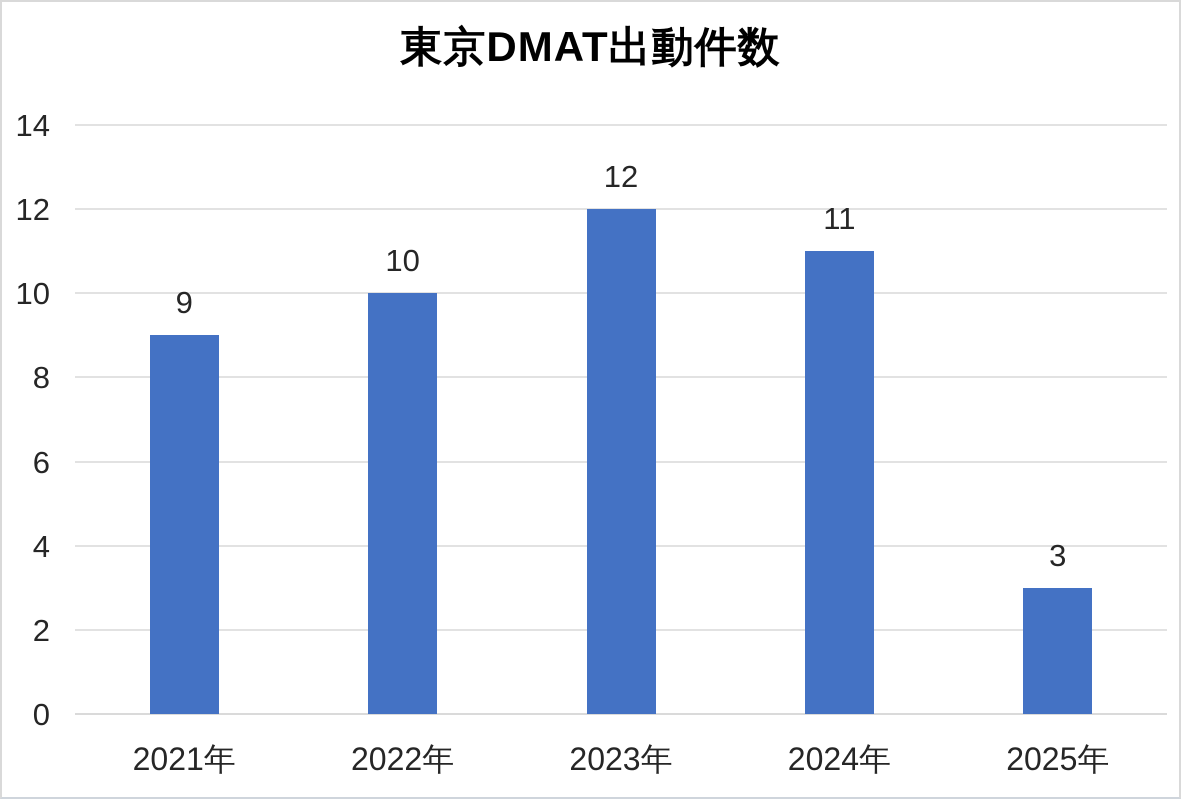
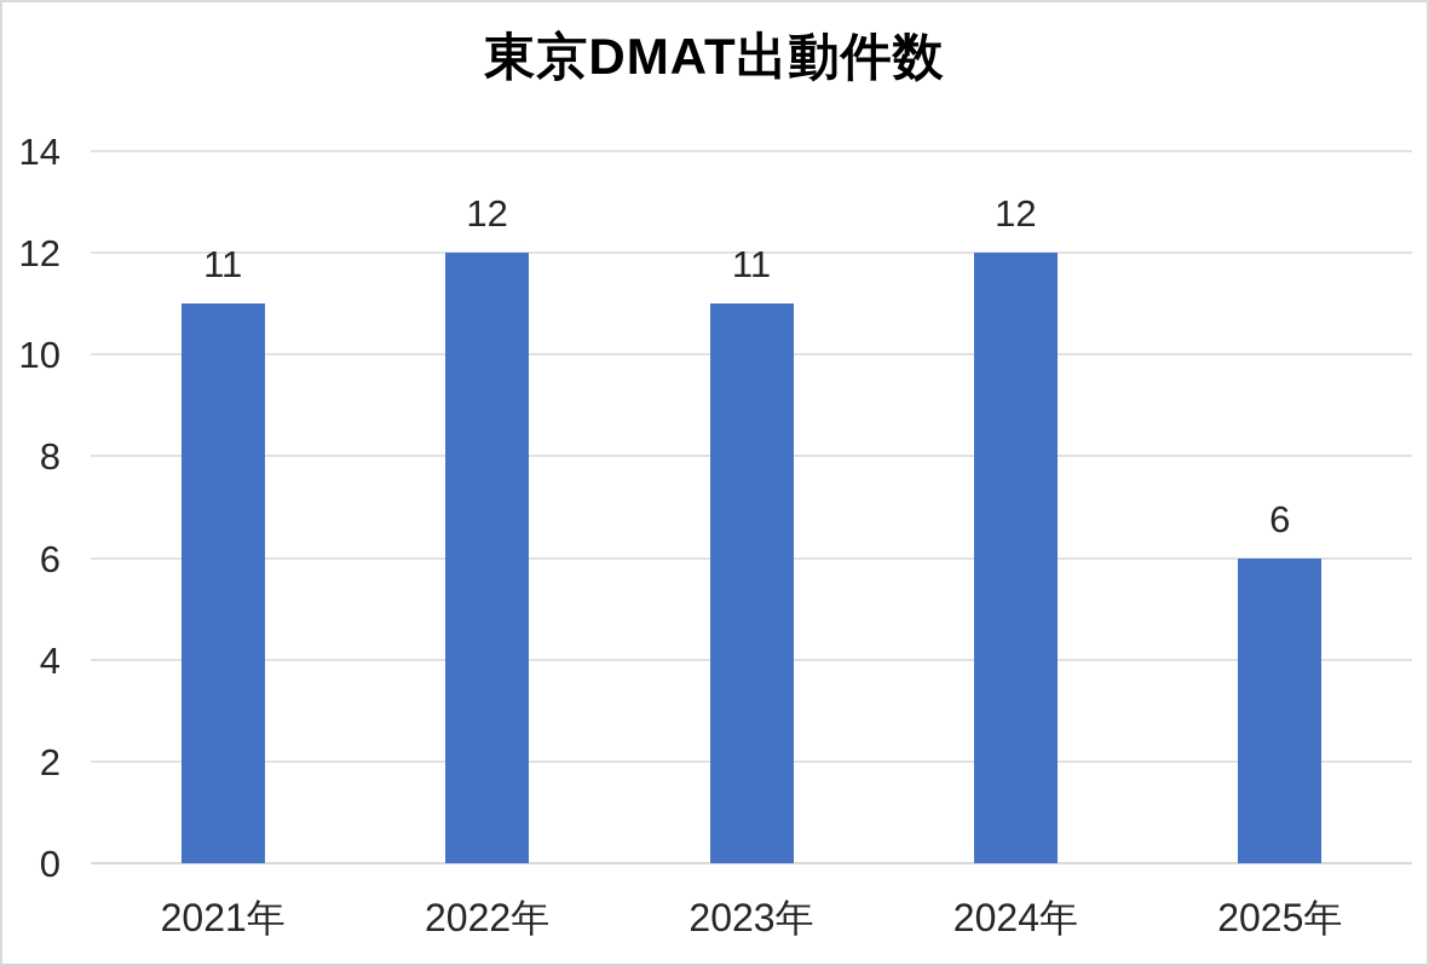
2021年: 9 -> 11
2022年: 10 -> 12
2023年: 12 -> 11
2024年: 11 -> 12
2025年: 3 -> 6
